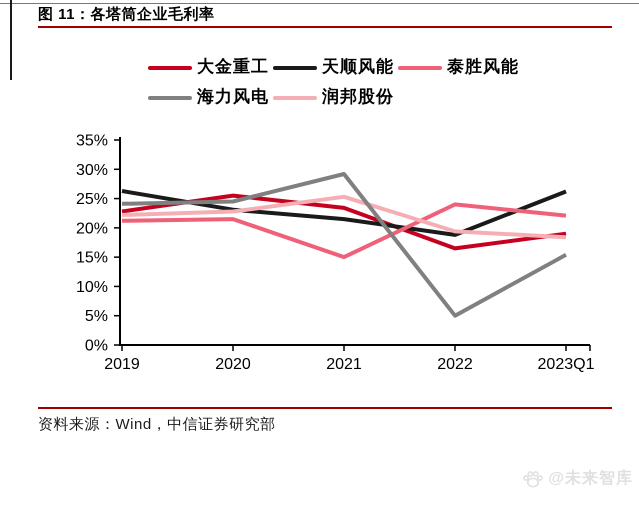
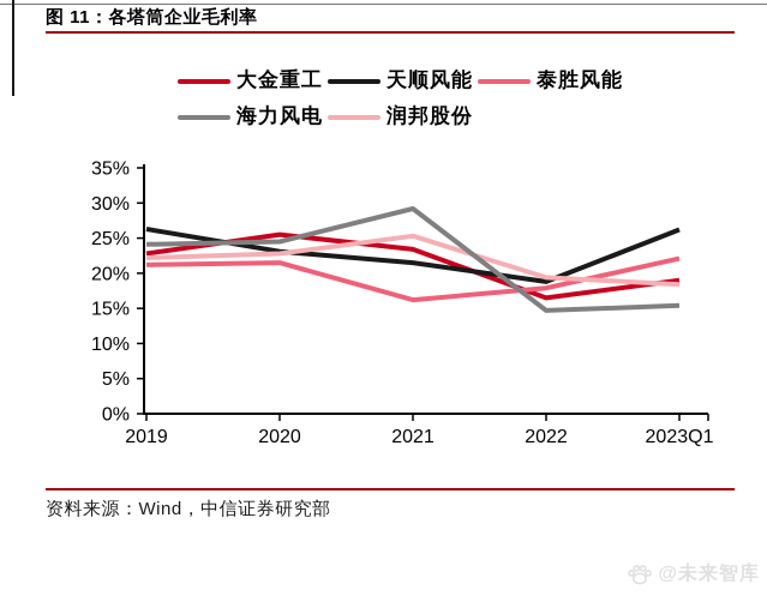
泰胜风能/2021: 15% -> 16%
泰胜风能/2022: 24% -> 18%
海力风电/2022: 5% -> 15%
